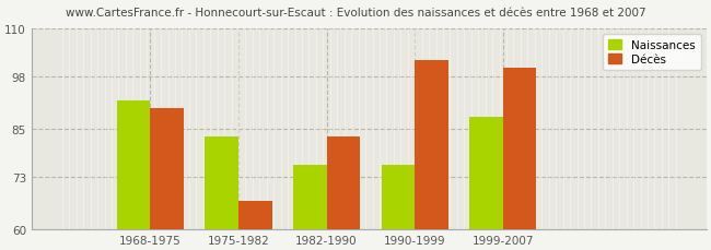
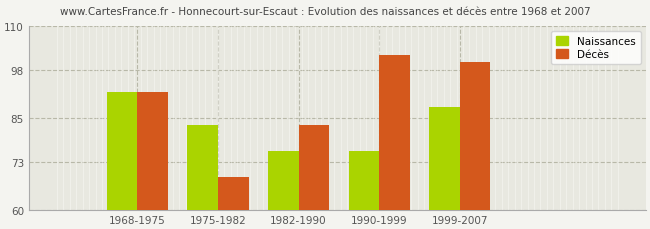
Décès/1968-1975: 90 -> 92
Décès/1975-1982: 67 -> 69
